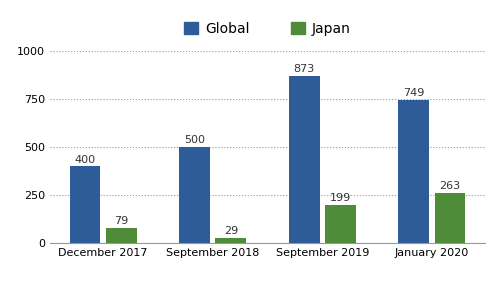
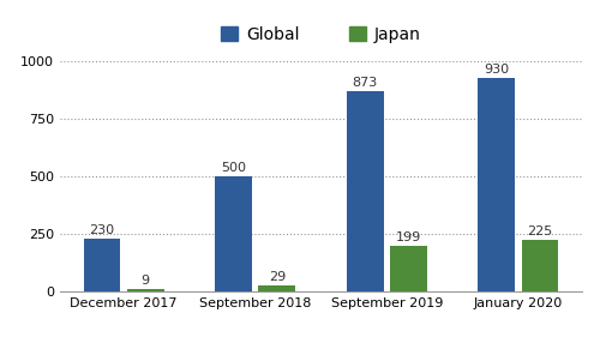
Global/December 2017: 400 -> 230
Japan/December 2017: 79 -> 9
Global/January 2020: 749 -> 930
Japan/January 2020: 263 -> 225
